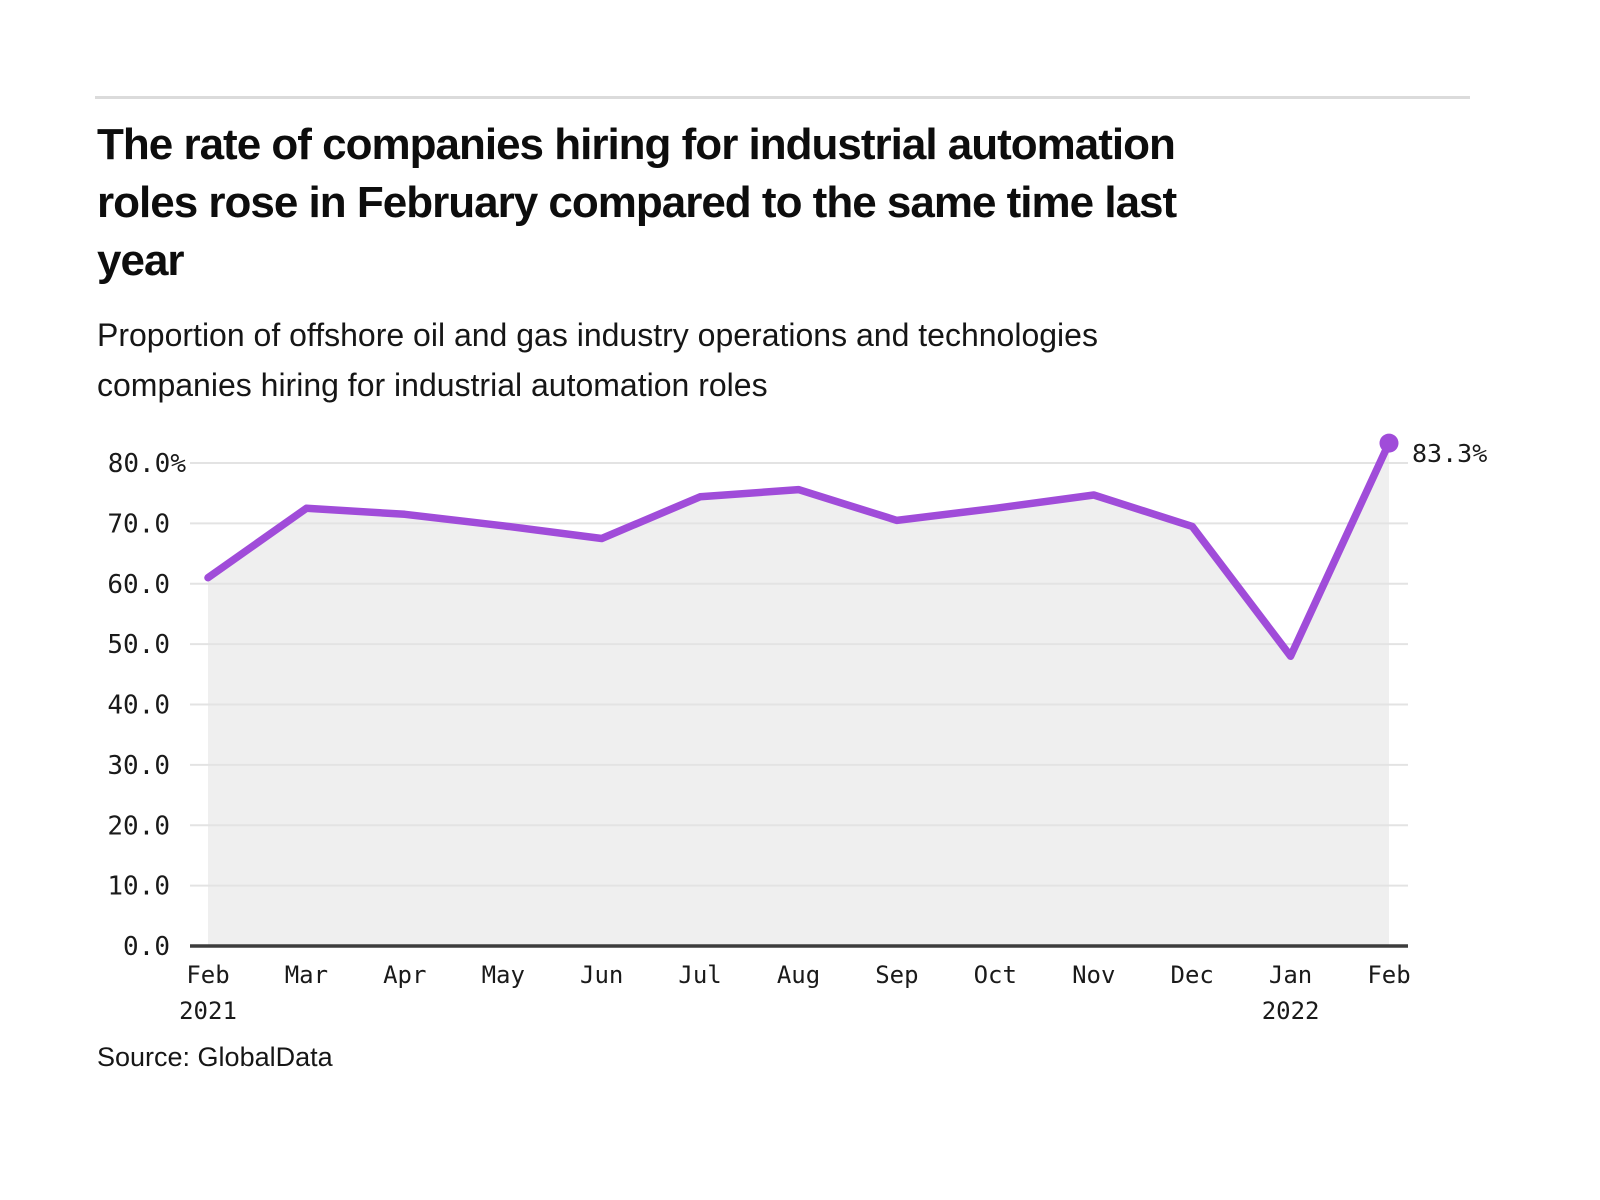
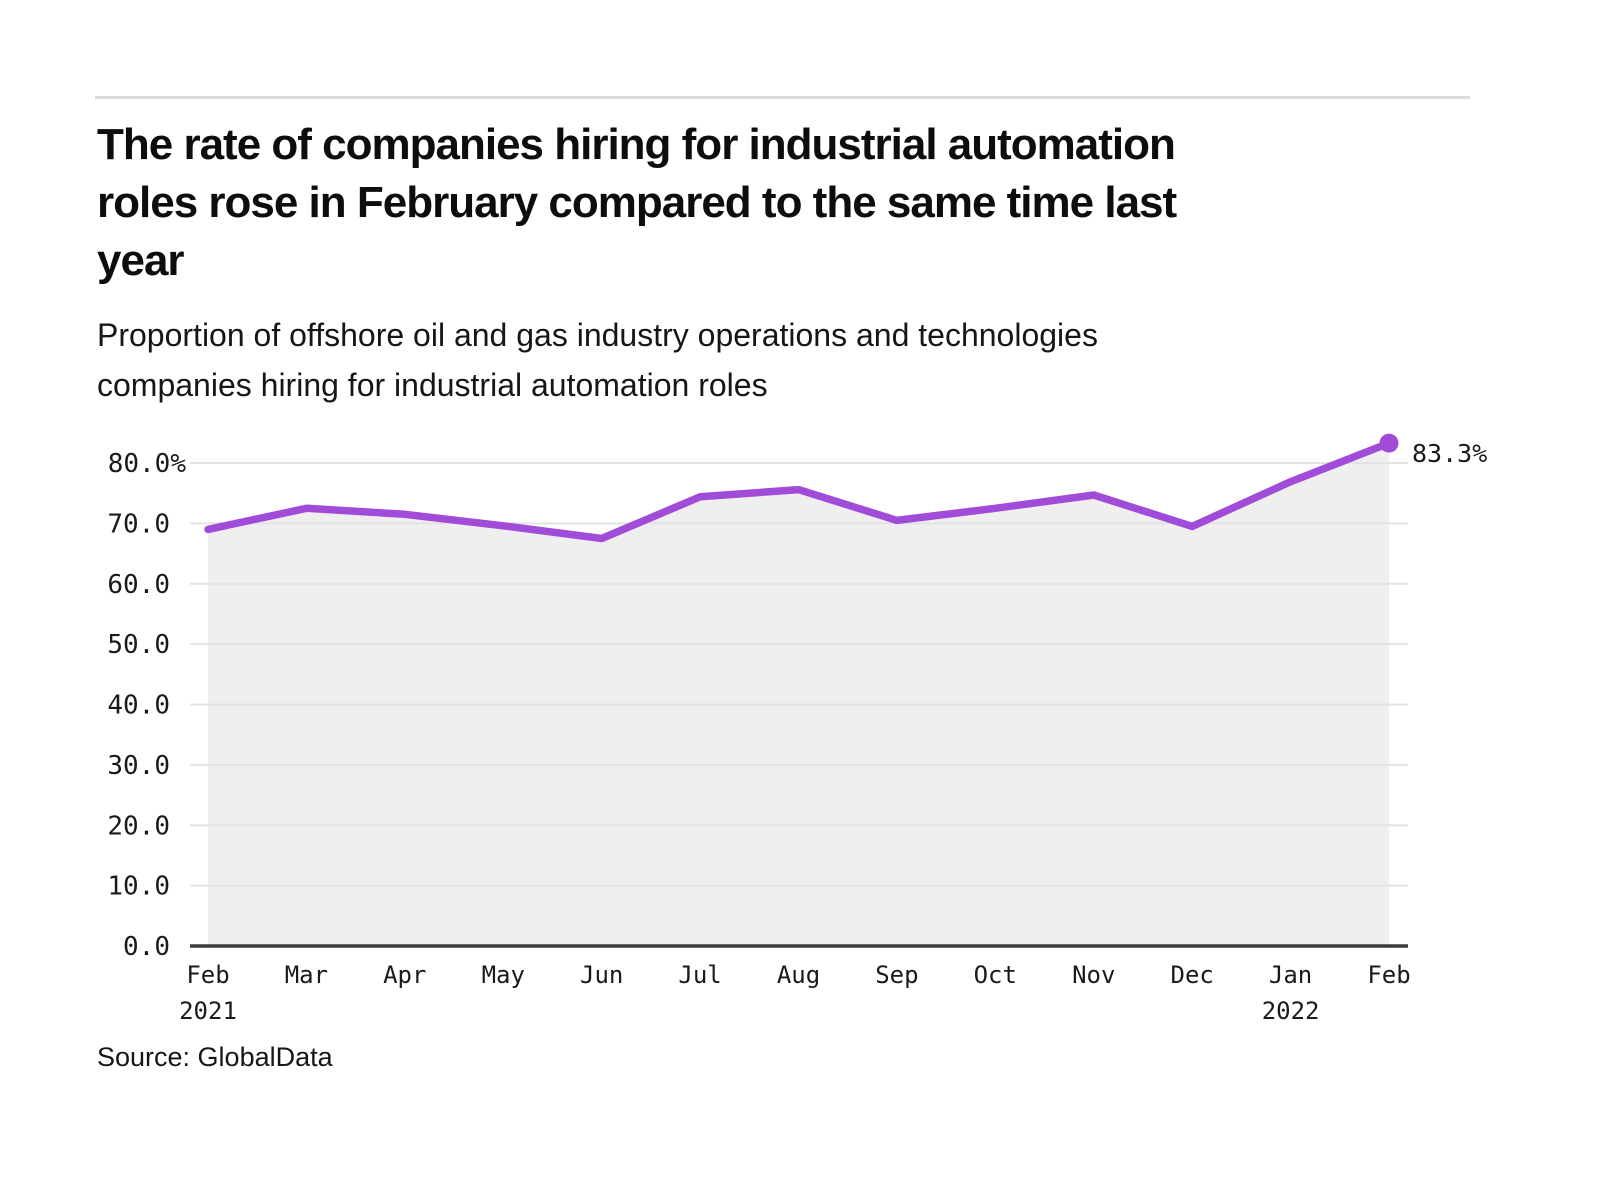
Feb 2021: 61% -> 69%
Jan 2022: 48% -> 77%
